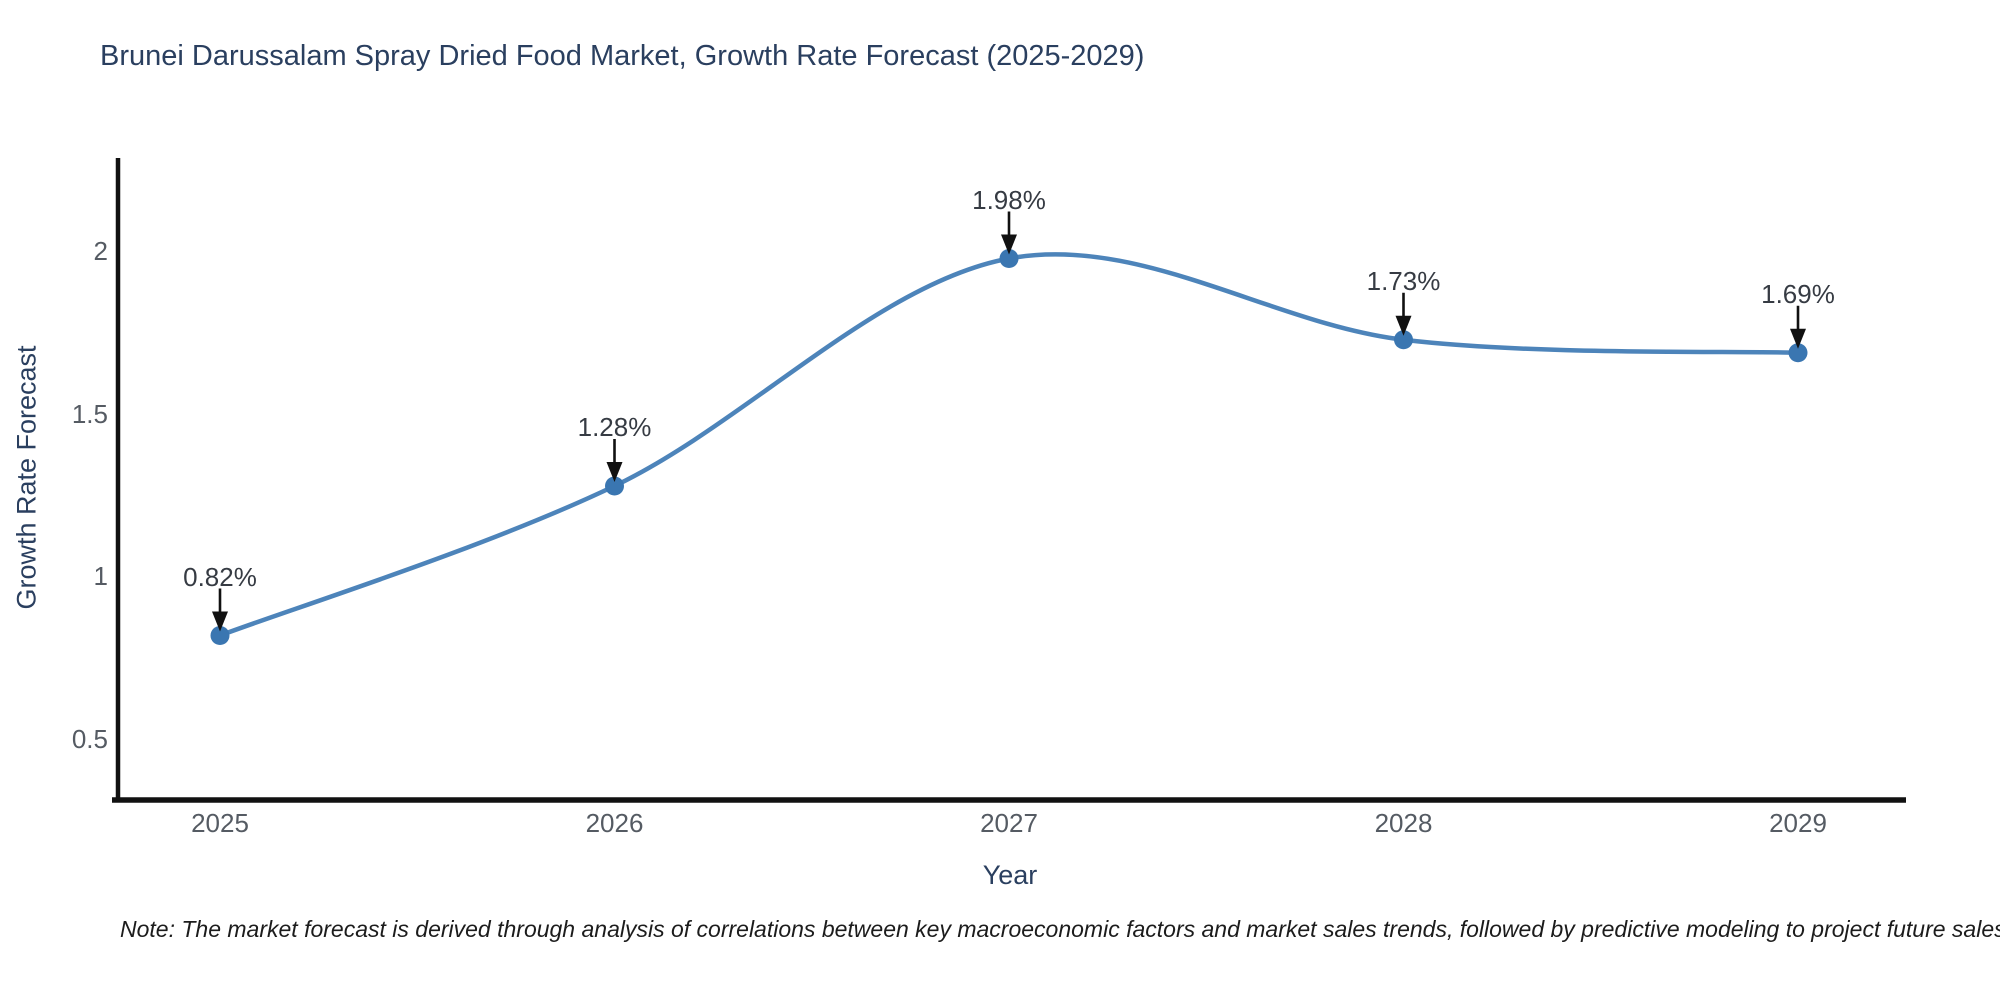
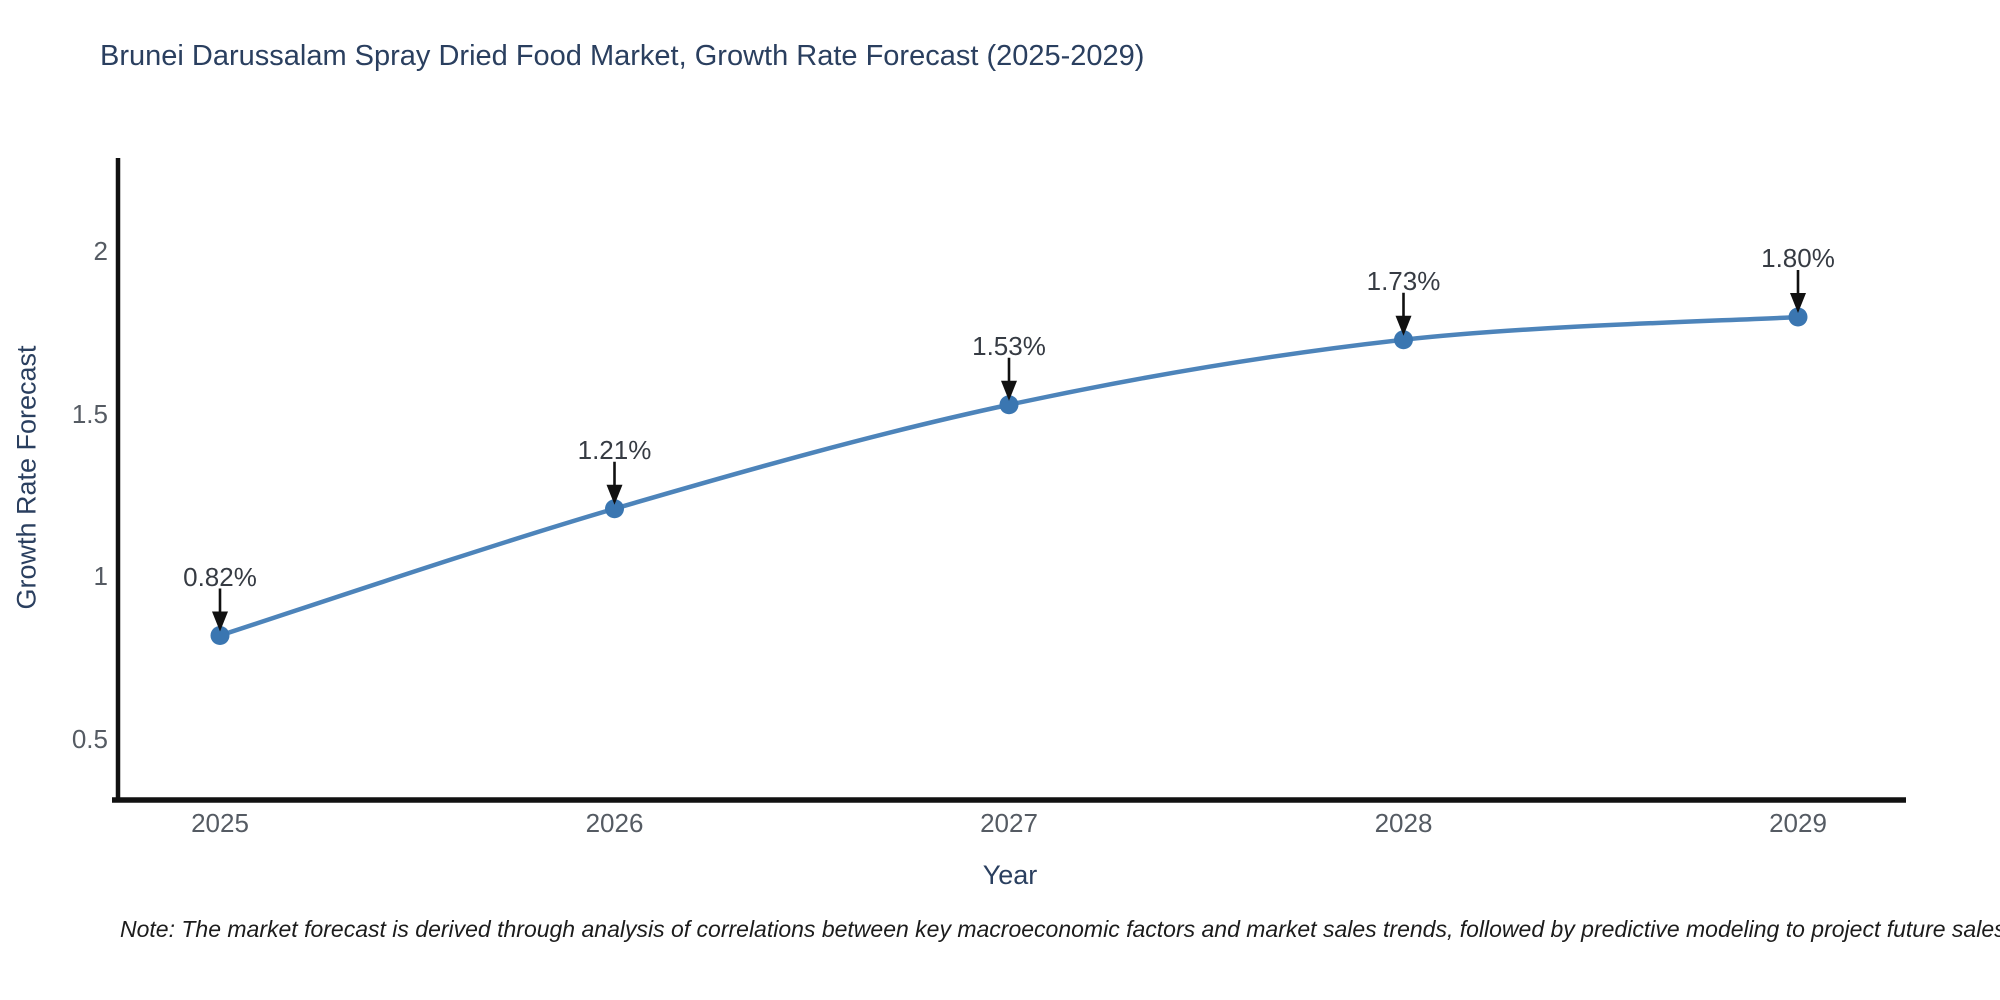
2026: 1.28% -> 1.21%
2027: 1.98% -> 1.53%
2029: 1.69% -> 1.80%
